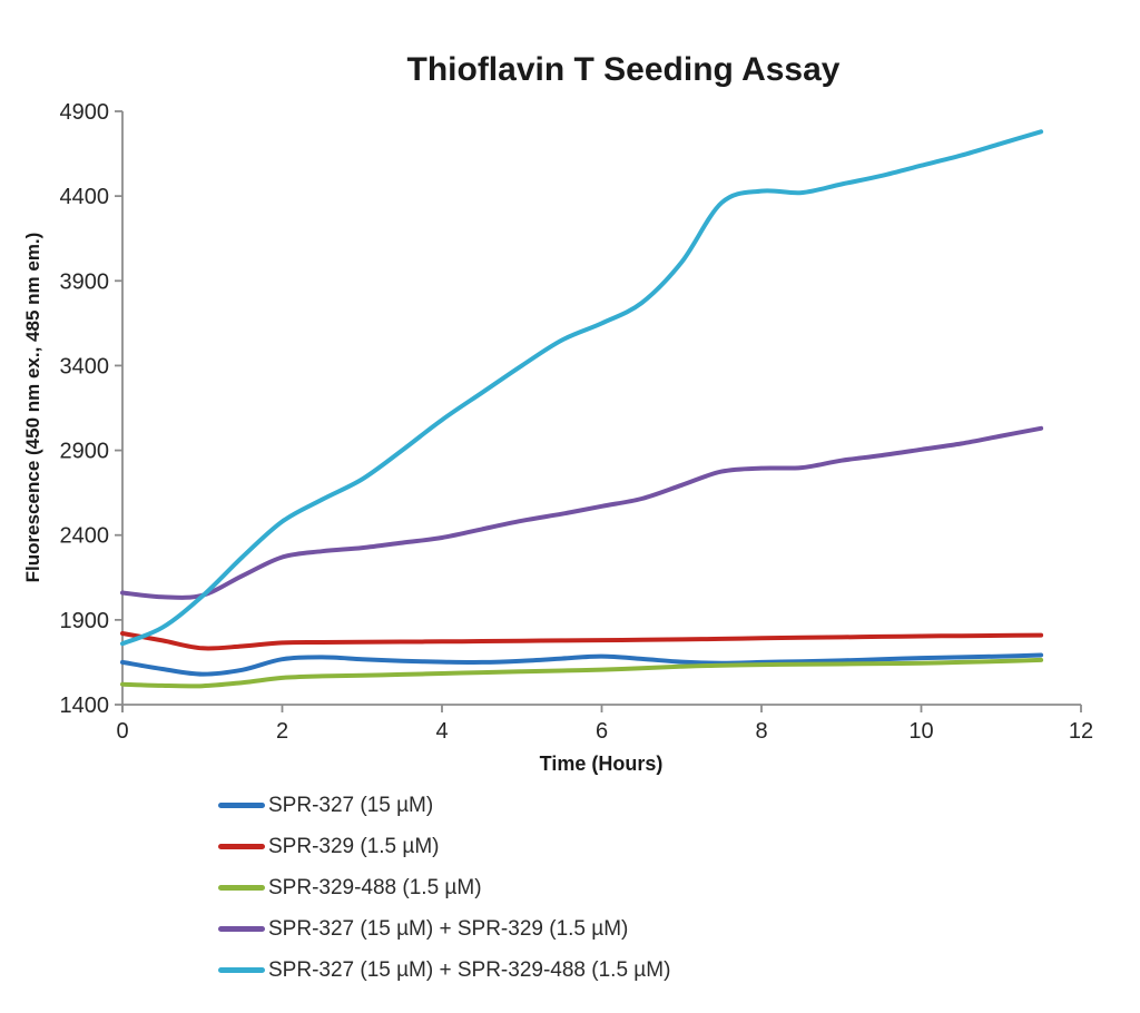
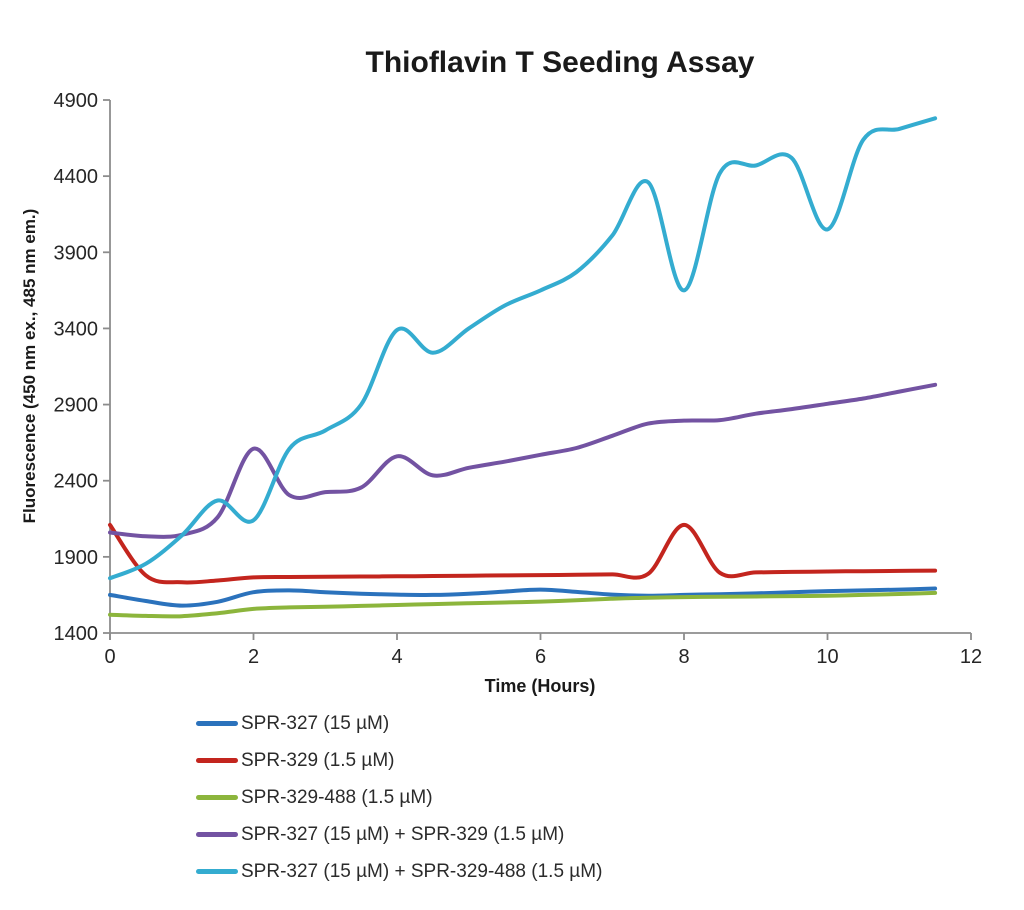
SPR-329 (1.5 µM)/0: 1820 -> 2110
SPR-327 (15 µM) + SPR-329 (1.5 µM)/2: 2270 -> 2610
SPR-327 (15 µM) + SPR-329-488 (1.5 µM)/2: 2480 -> 2140
SPR-327 (15 µM) + SPR-329 (1.5 µM)/4: 2380 -> 2560
SPR-327 (15 µM) + SPR-329-488 (1.5 µM)/4: 3080 -> 3390
SPR-329 (1.5 µM)/8: 1790 -> 2110
SPR-327 (15 µM) + SPR-329-488 (1.5 µM)/8: 4430 -> 3650
SPR-327 (15 µM) + SPR-329-488 (1.5 µM)/10: 4580 -> 4050
